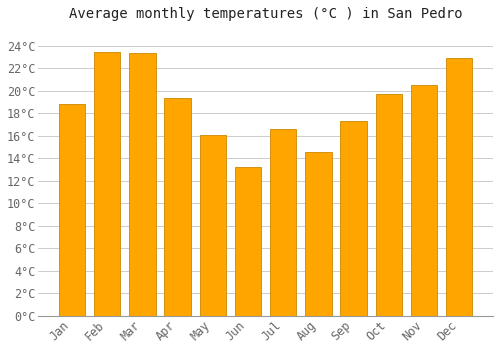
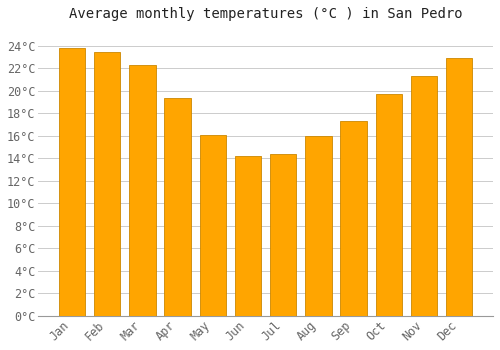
Jan: 18.8°C -> 23.8°C
Mar: 23.4°C -> 22.3°C
Jun: 13.2°C -> 14.2°C
Jul: 16.6°C -> 14.4°C
Aug: 14.6°C -> 16.0°C
Nov: 20.5°C -> 21.3°C
